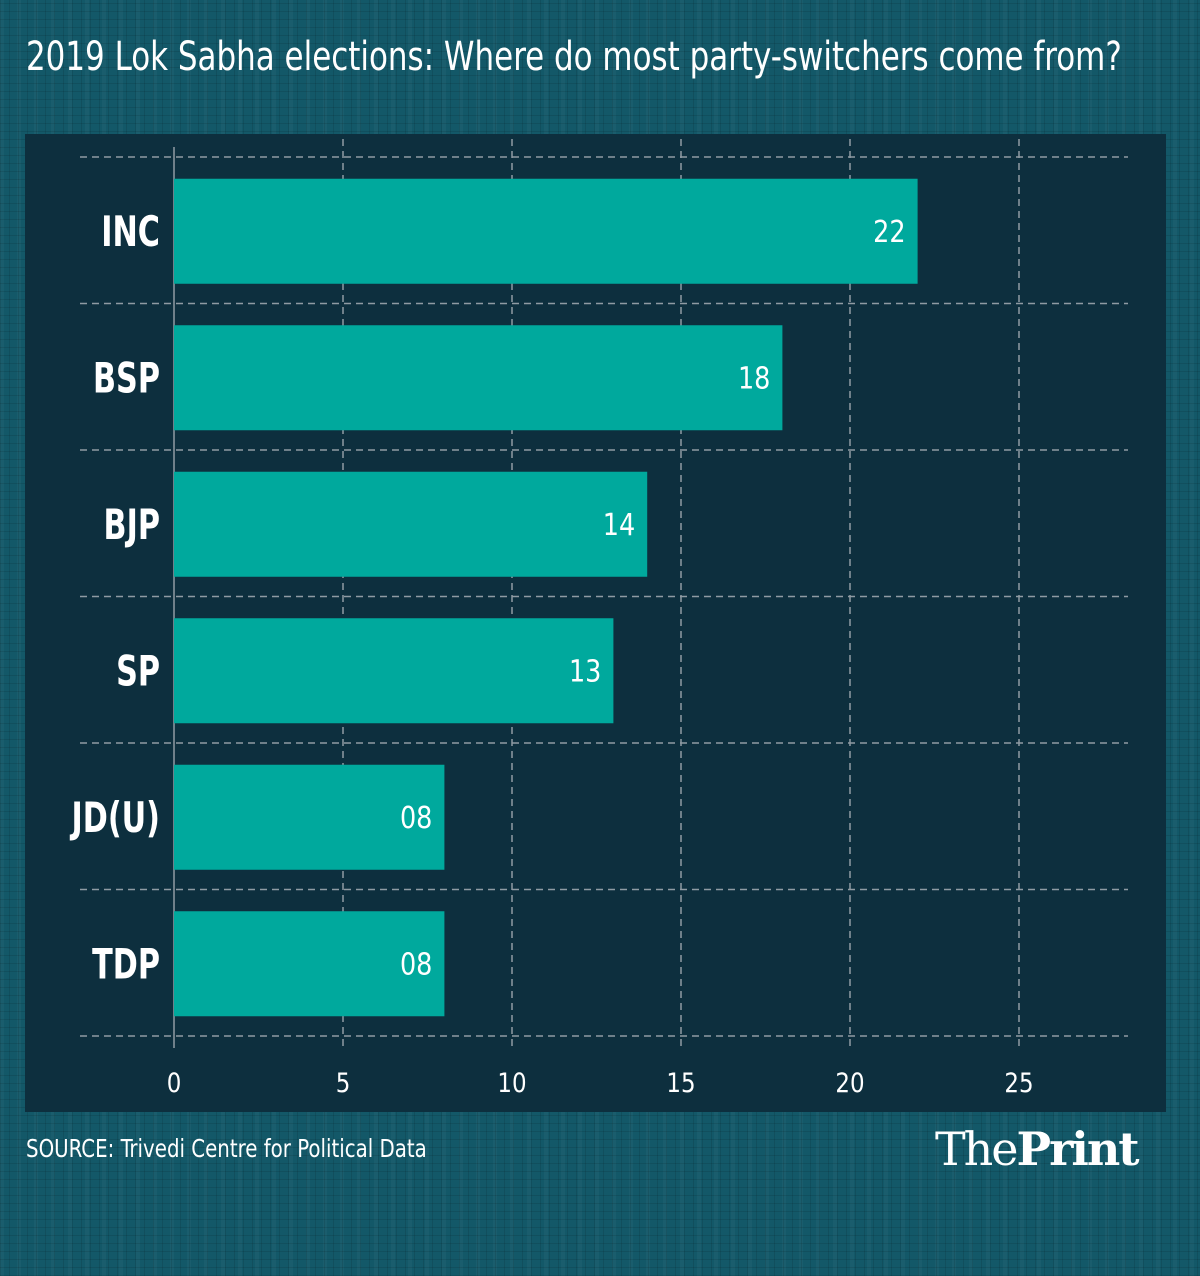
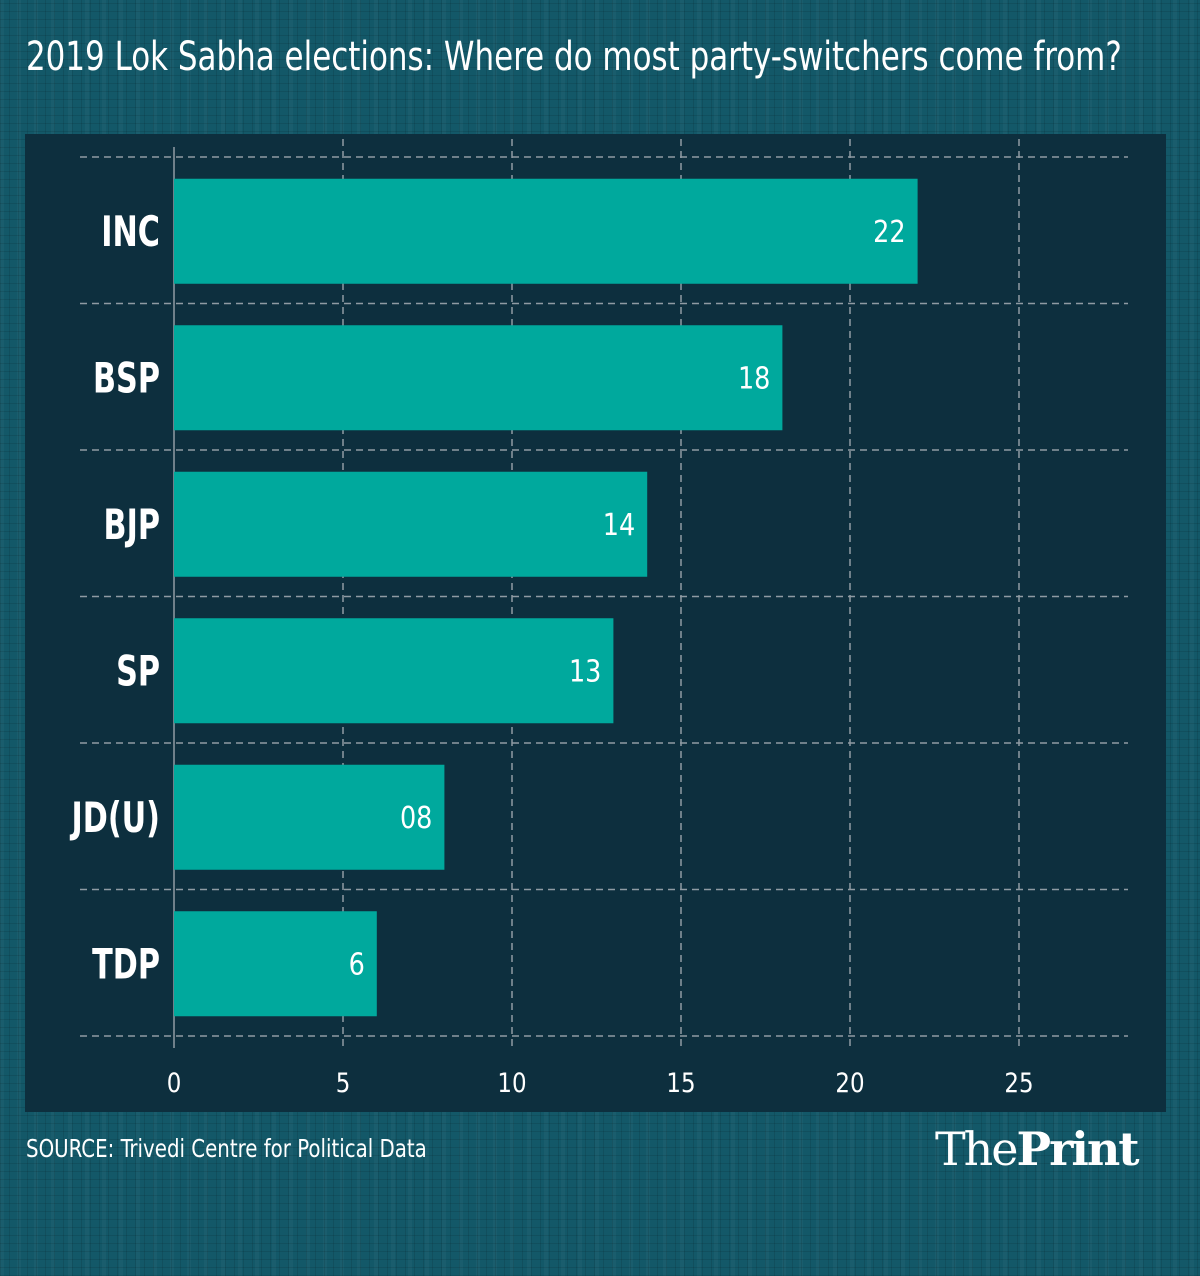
TDP: 08 -> 6
